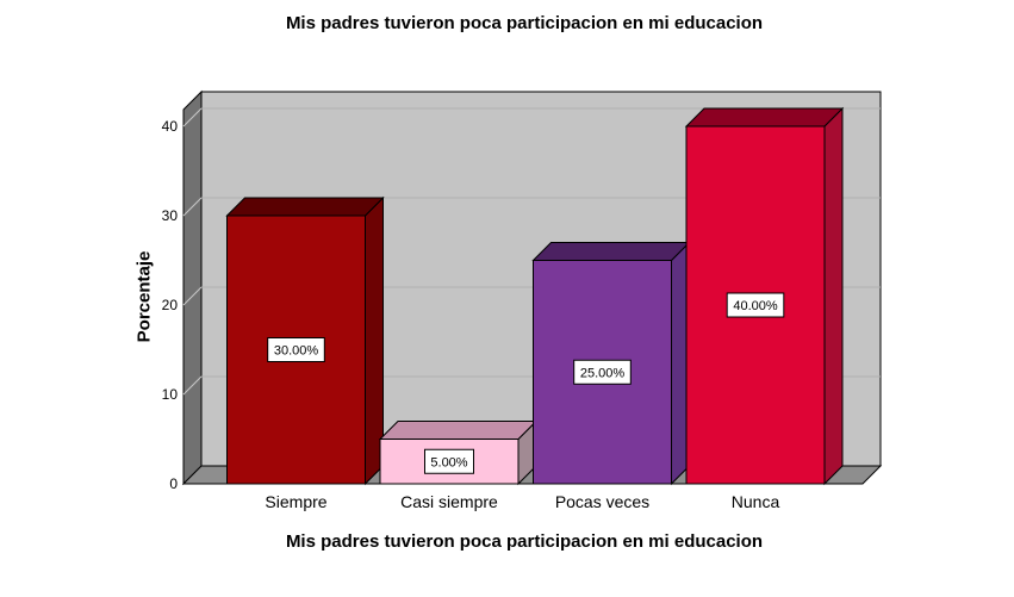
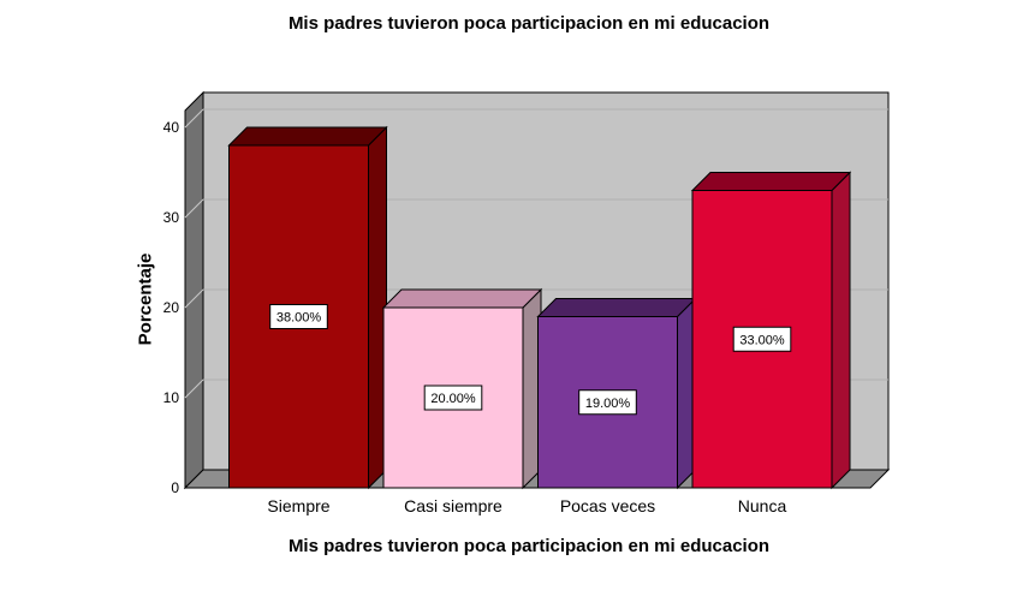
Siempre: 30.00% -> 38.00%
Casi siempre: 5.00% -> 20.00%
Pocas veces: 25.00% -> 19.00%
Nunca: 40.00% -> 33.00%
